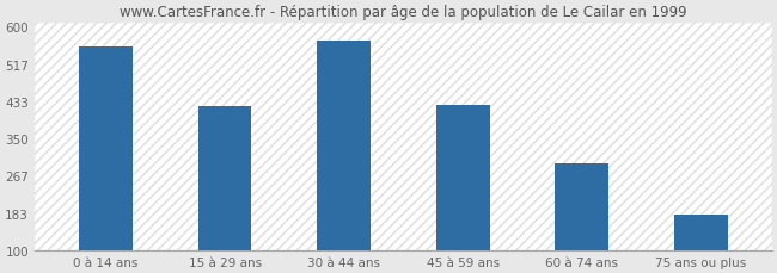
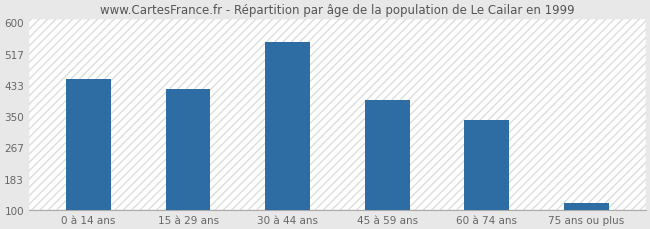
0 à 14 ans: 555 -> 448
30 à 44 ans: 570 -> 548
45 à 59 ans: 425 -> 392
60 à 74 ans: 295 -> 340
75 ans ou plus: 180 -> 118
